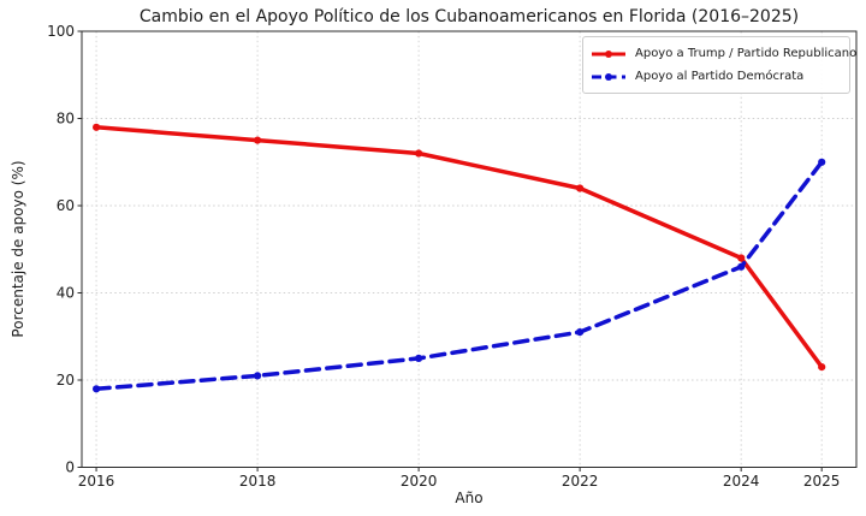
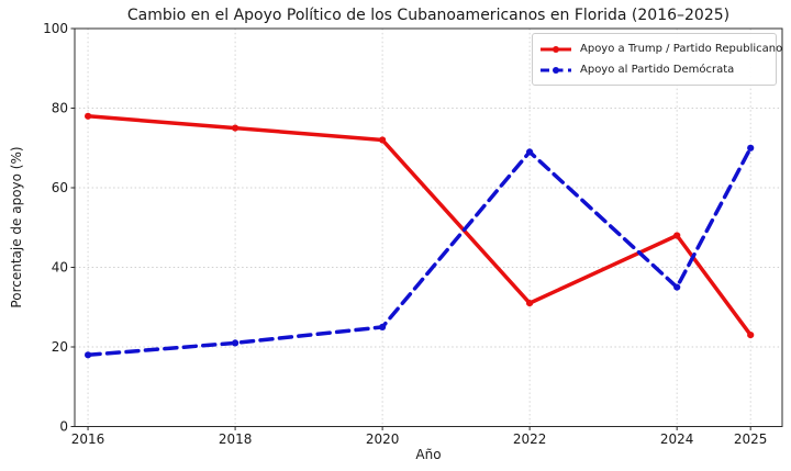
Apoyo a Trump / Partido Republicano/2022: 64 -> 31
Apoyo al Partido Demócrata/2022: 31 -> 69
Apoyo al Partido Demócrata/2024: 46 -> 35
